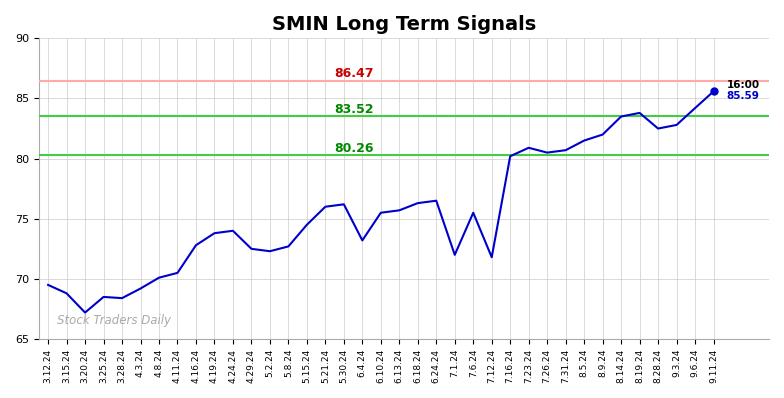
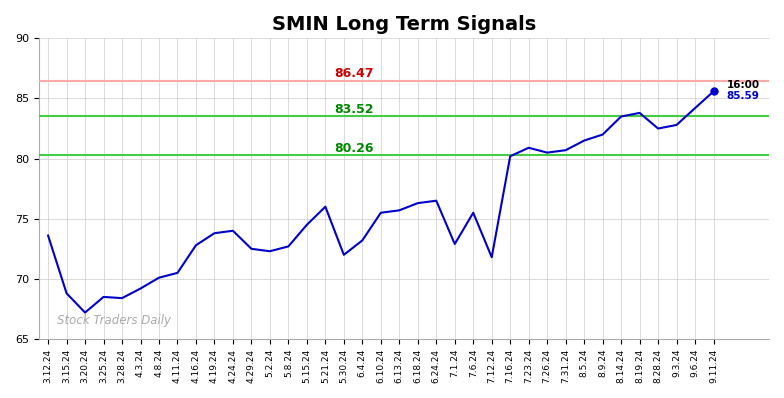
3.12.24: 69.5 -> 73.6
5.30.24: 76.2 -> 72.0
7.1.24: 72.0 -> 72.9
